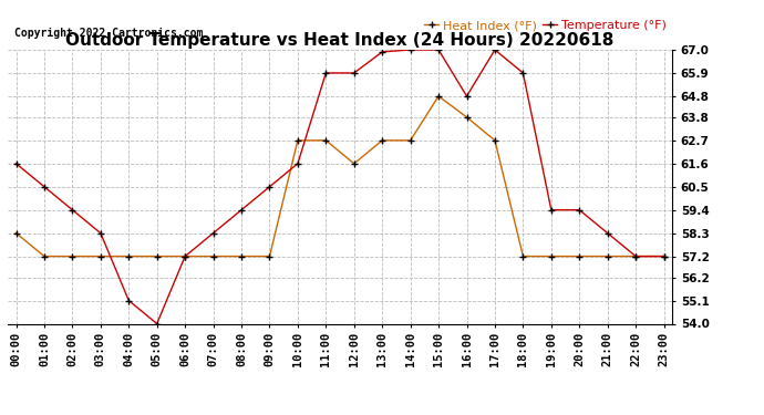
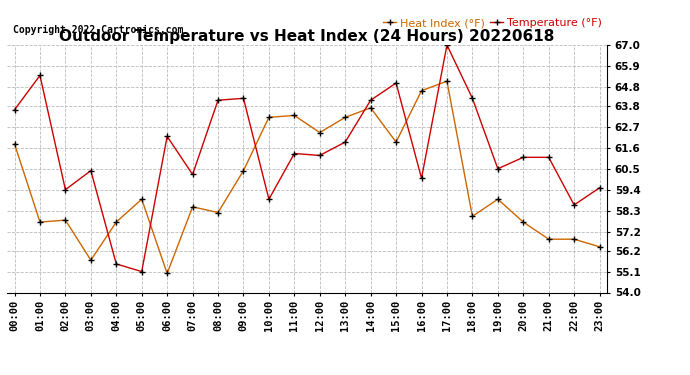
Temperature (°F)/00:00: 61.6 -> 63.6
Heat Index (°F)/00:00: 58.3 -> 61.8
Temperature (°F)/01:00: 60.5 -> 65.4
Heat Index (°F)/01:00: 57.2 -> 57.7
Heat Index (°F)/02:00: 57.2 -> 57.8
Temperature (°F)/03:00: 58.3 -> 60.4
Heat Index (°F)/03:00: 57.2 -> 55.7
Temperature (°F)/04:00: 55.1 -> 55.5
Heat Index (°F)/04:00: 57.2 -> 57.7
Temperature (°F)/05:00: 54.0 -> 55.1
Heat Index (°F)/05:00: 57.2 -> 58.9
Temperature (°F)/06:00: 57.2 -> 62.2
Heat Index (°F)/06:00: 57.2 -> 55.0
Temperature (°F)/07:00: 58.3 -> 60.2
Heat Index (°F)/07:00: 57.2 -> 58.5
Temperature (°F)/08:00: 59.4 -> 64.1
Heat Index (°F)/08:00: 57.2 -> 58.2
Temperature (°F)/09:00: 60.5 -> 64.2
Heat Index (°F)/09:00: 57.2 -> 60.4
Temperature (°F)/10:00: 61.6 -> 58.9
Heat Index (°F)/10:00: 62.7 -> 63.2
Temperature (°F)/11:00: 65.9 -> 61.3
Heat Index (°F)/11:00: 62.7 -> 63.3
Temperature (°F)/12:00: 65.9 -> 61.2
Heat Index (°F)/12:00: 61.6 -> 62.4
Temperature (°F)/13:00: 66.9 -> 61.9
Heat Index (°F)/13:00: 62.7 -> 63.2
Temperature (°F)/14:00: 67.0 -> 64.1
Heat Index (°F)/14:00: 62.7 -> 63.7
Temperature (°F)/15:00: 67.0 -> 65.0
Heat Index (°F)/15:00: 64.8 -> 61.9
Temperature (°F)/16:00: 64.8 -> 60.0
Heat Index (°F)/16:00: 63.8 -> 64.6
Heat Index (°F)/17:00: 62.7 -> 65.1
Temperature (°F)/18:00: 65.9 -> 64.2
Heat Index (°F)/18:00: 57.2 -> 58.0
Temperature (°F)/19:00: 59.4 -> 60.5
Heat Index (°F)/19:00: 57.2 -> 58.9
Temperature (°F)/20:00: 59.4 -> 61.1
Heat Index (°F)/20:00: 57.2 -> 57.7
Temperature (°F)/21:00: 58.3 -> 61.1
Heat Index (°F)/21:00: 57.2 -> 56.8
Temperature (°F)/22:00: 57.2 -> 58.6
Heat Index (°F)/22:00: 57.2 -> 56.8
Temperature (°F)/23:00: 57.2 -> 59.5
Heat Index (°F)/23:00: 57.2 -> 56.4
